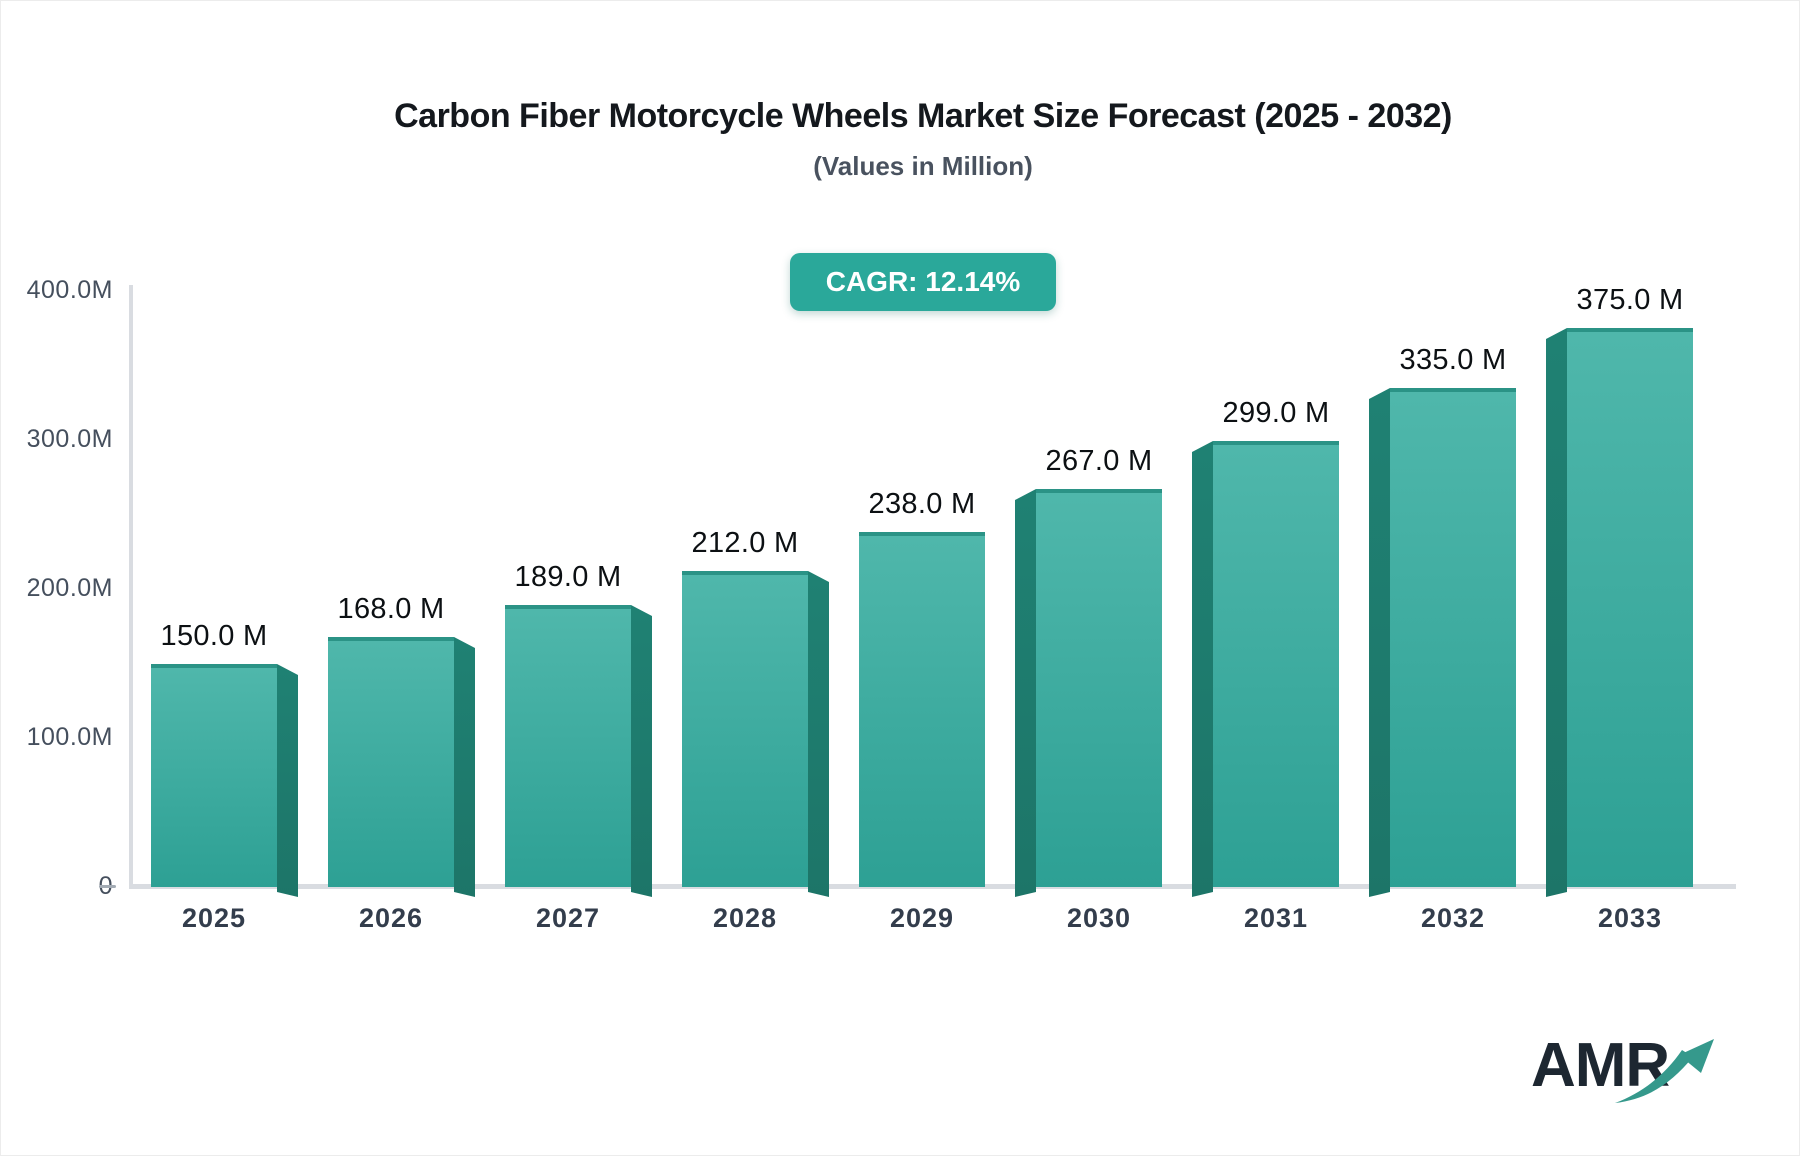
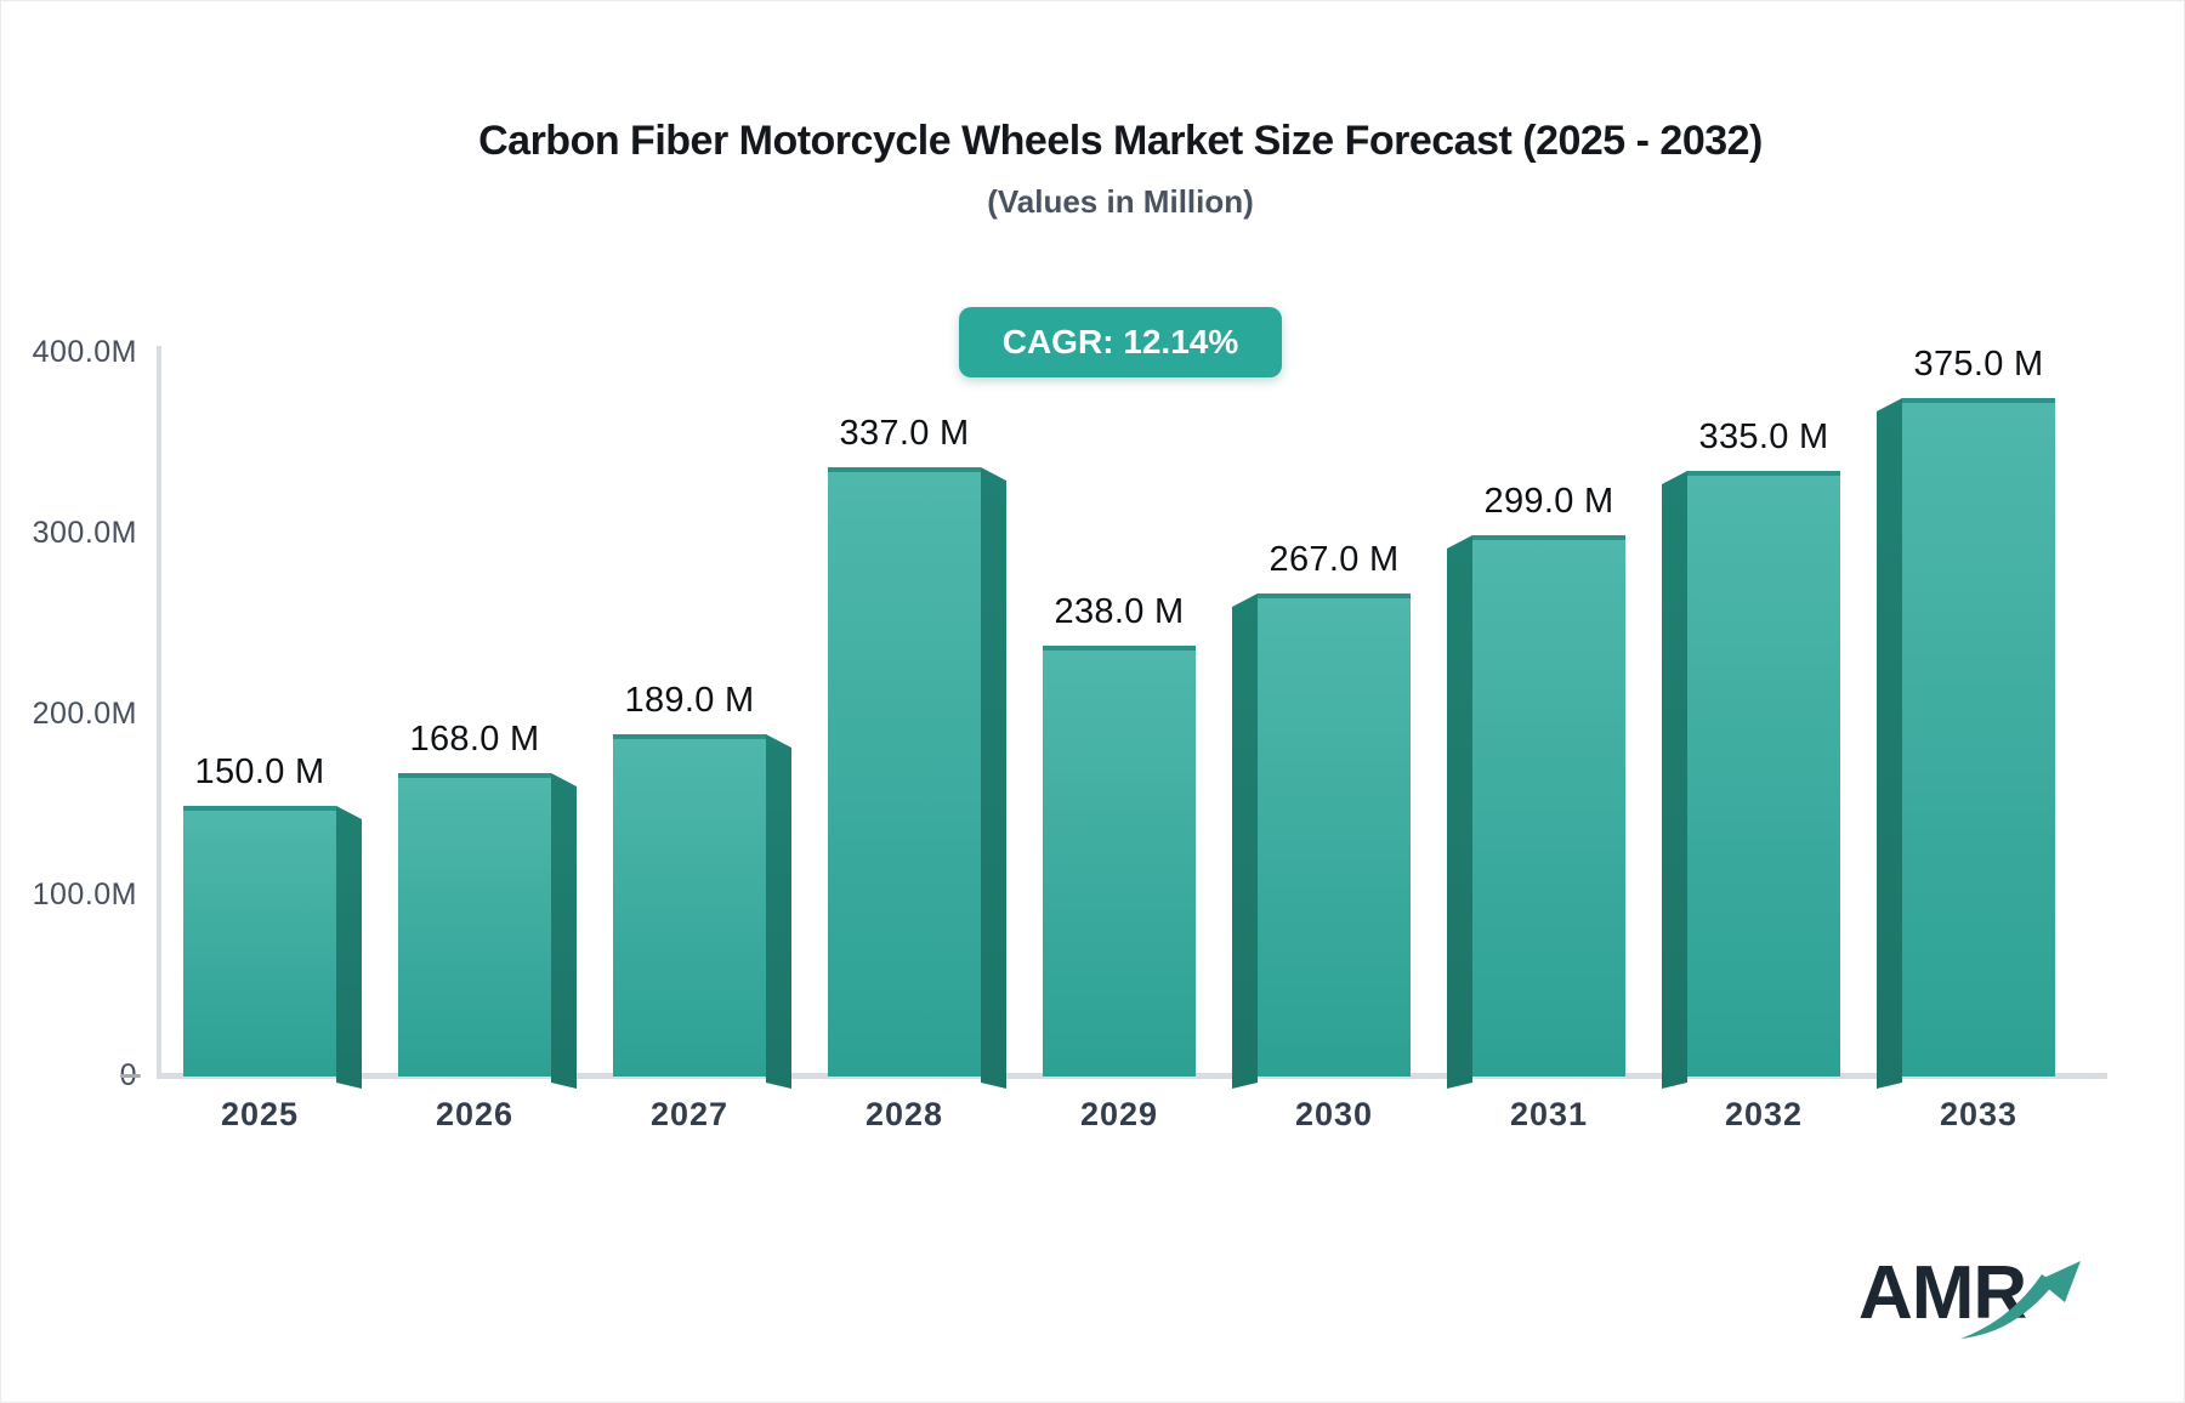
2028: 212.0 -> 337.0
